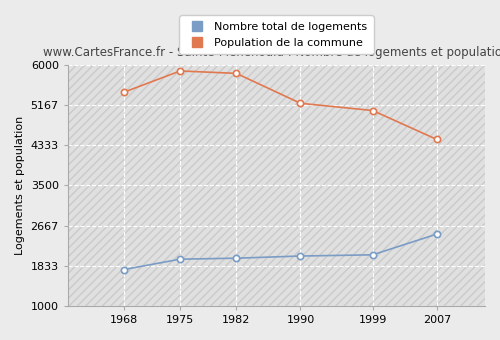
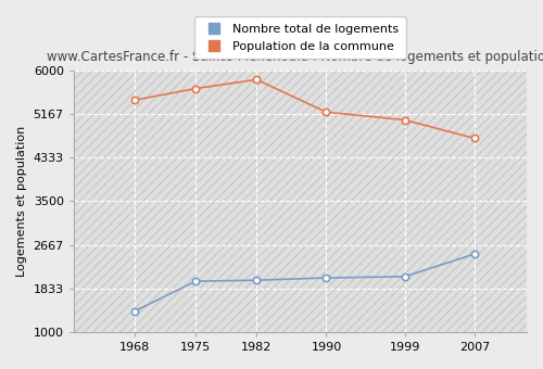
Nombre total de logements/1968: 1760 -> 1400
Population de la commune/1975: 5870 -> 5650
Population de la commune/2007: 4450 -> 4700
